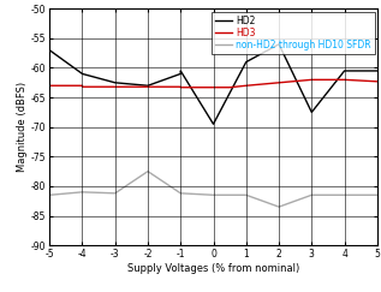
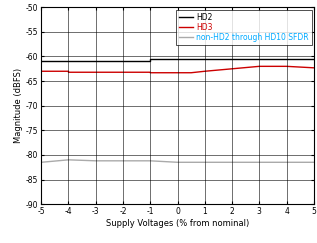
HD2/-5: -57.0 -> -61.0
HD2/-3: -62.5 -> -61.0
HD2/-2: -63.0 -> -61.0
non-HD2 through HD10 SFDR/-2: -77.5 -> -81.2
HD2/0: -69.5 -> -60.5
HD2/1: -59.0 -> -60.5
HD2/2: -56.0 -> -60.5
non-HD2 through HD10 SFDR/2: -83.5 -> -81.5
HD2/3: -67.5 -> -60.5
